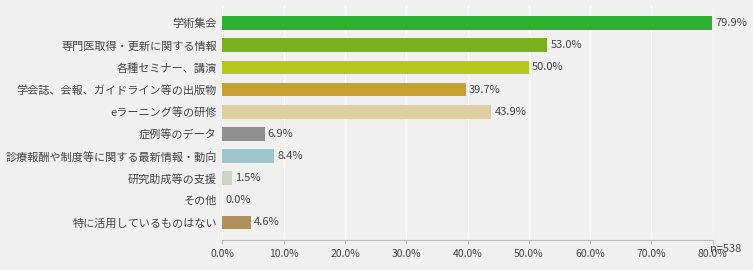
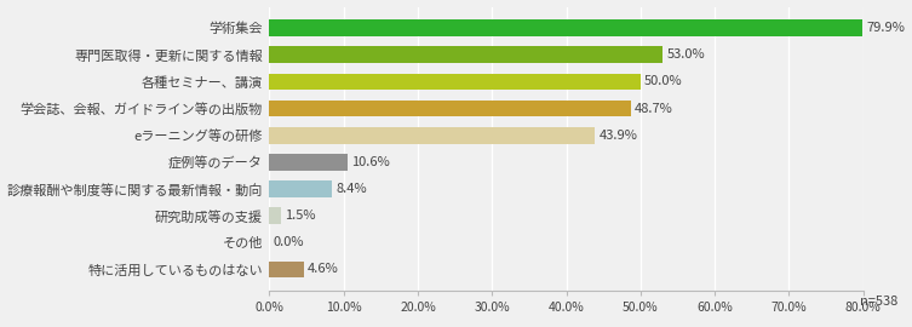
学会誌、会報、ガイドライン等の出版物: 39.7% -> 48.7%
症例等のデータ: 6.9% -> 10.6%
